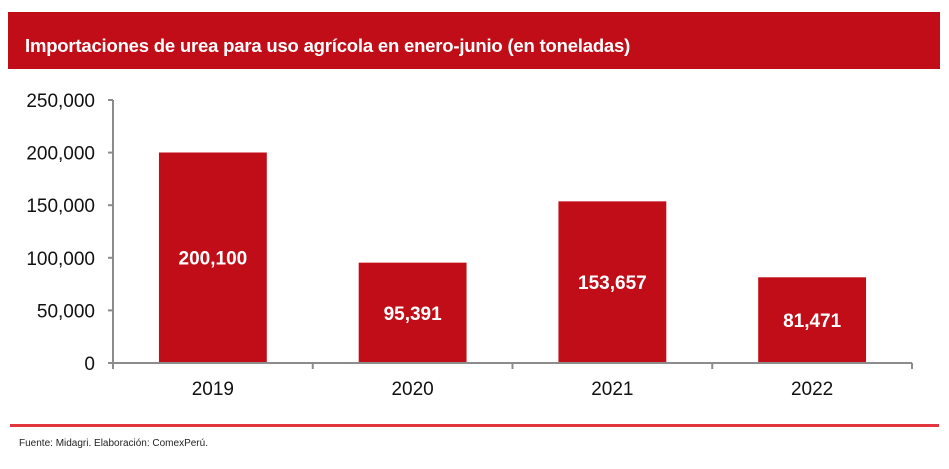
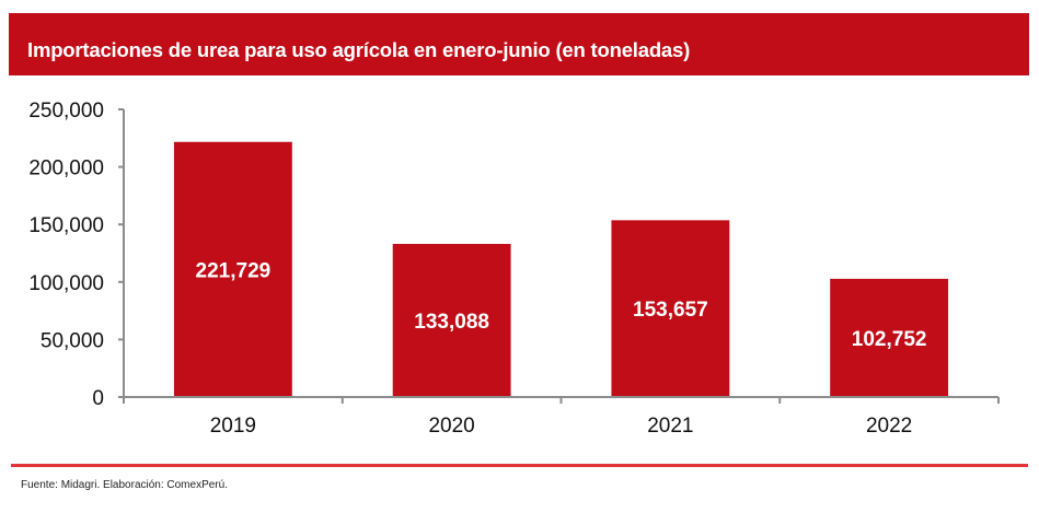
2019: 200,100 -> 221,729
2020: 95,391 -> 133,088
2022: 81,471 -> 102,752
